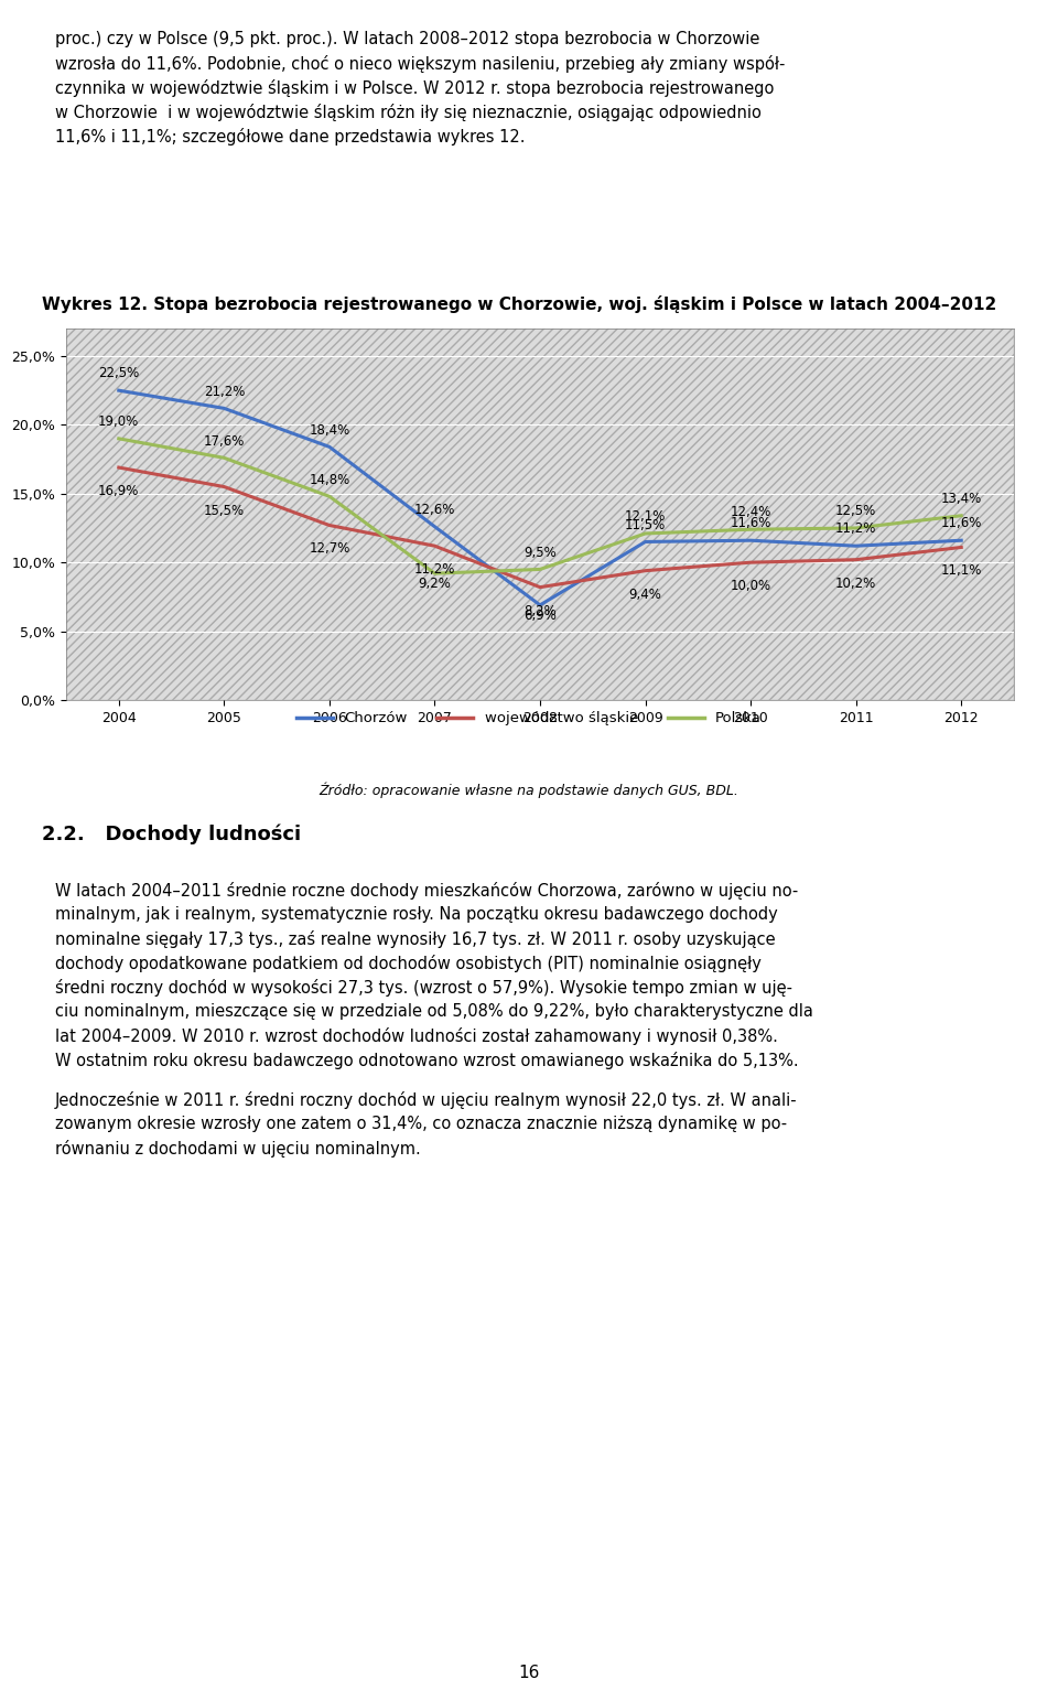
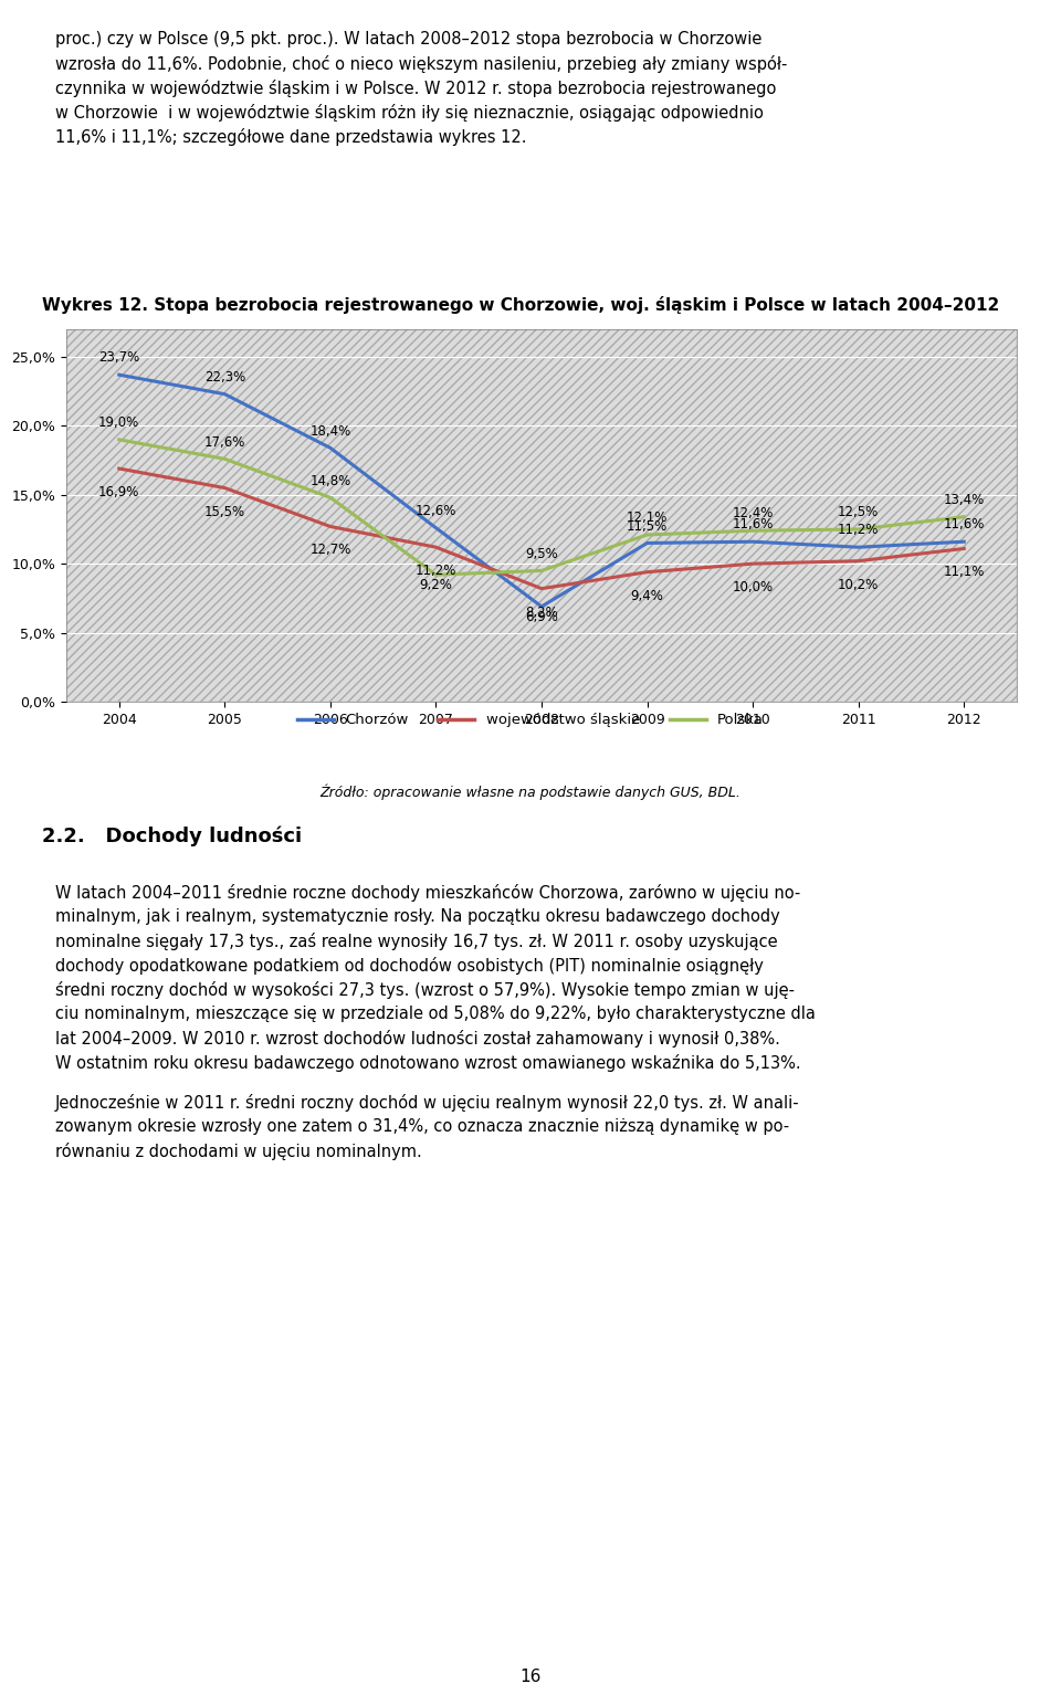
Chorzów/2004: 22,5% -> 23,7%
Chorzów/2005: 21,2% -> 22,3%
